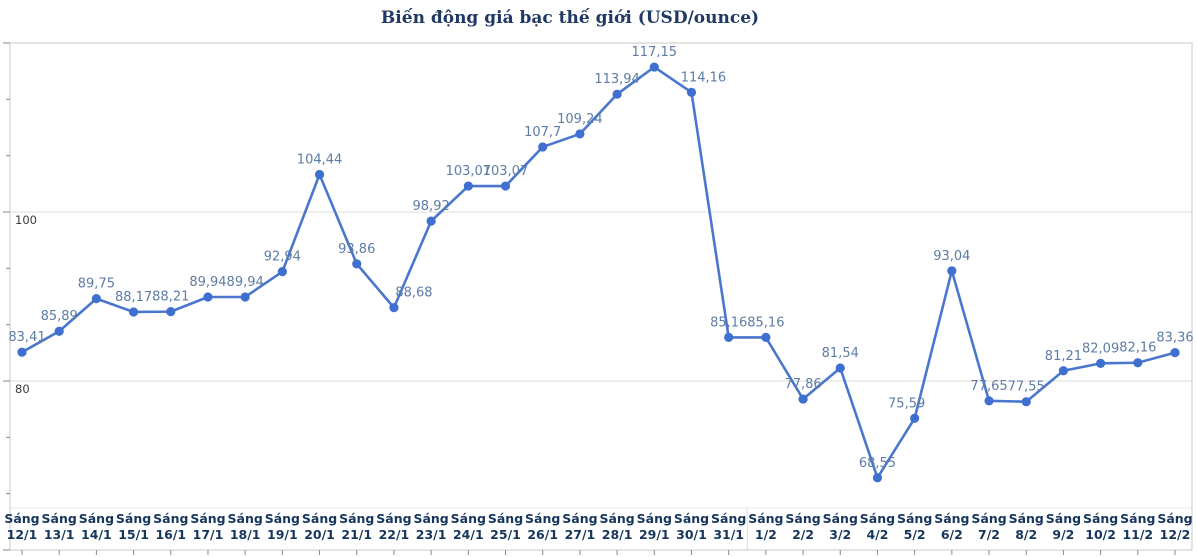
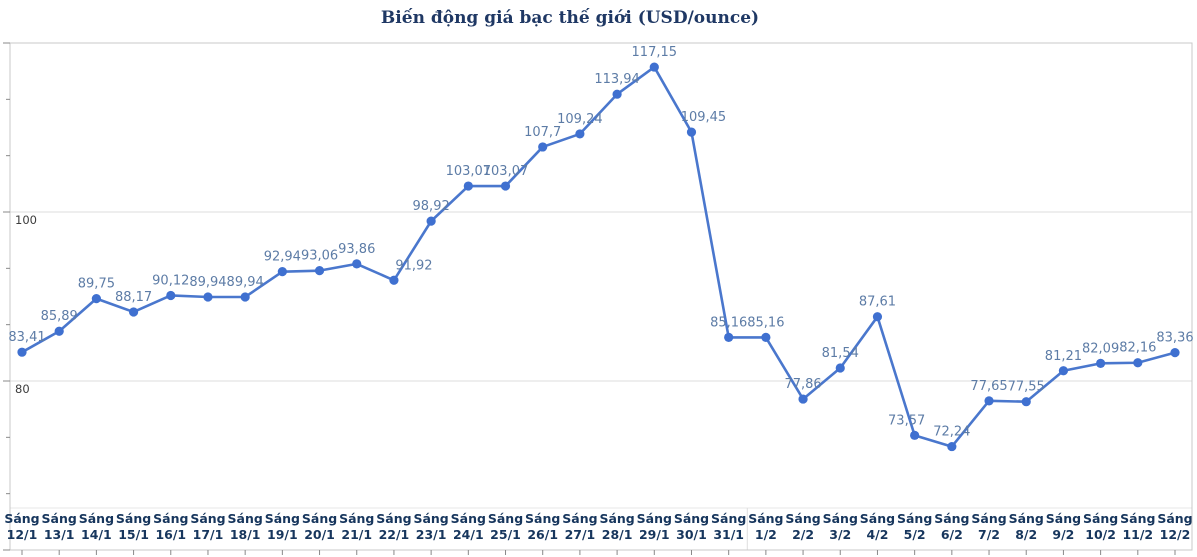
Sáng 16/1: 88,21 -> 90,12
Sáng 20/1: 104,44 -> 93,06
Sáng 22/1: 88,68 -> 91,92
Sáng 30/1: 114,16 -> 109,45
Sáng 4/2: 68,55 -> 87,61
Sáng 5/2: 75,59 -> 73,57
Sáng 6/2: 93,04 -> 72,24
